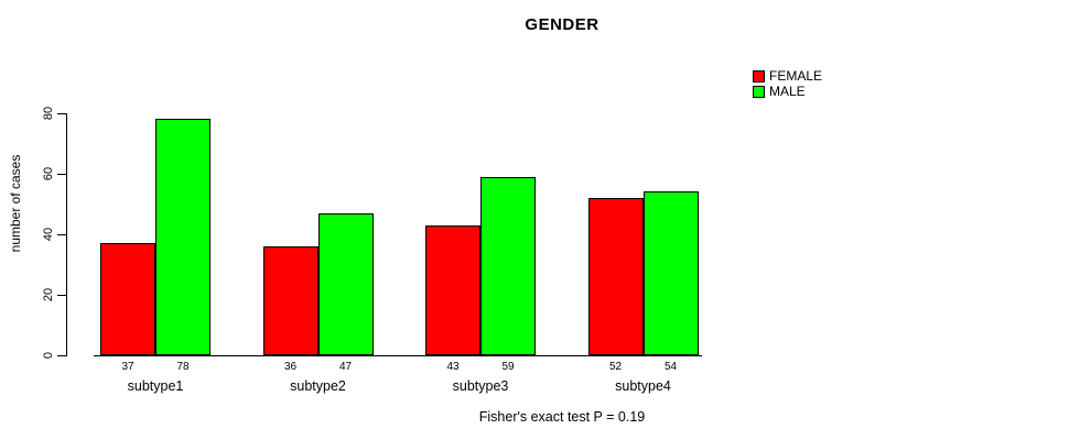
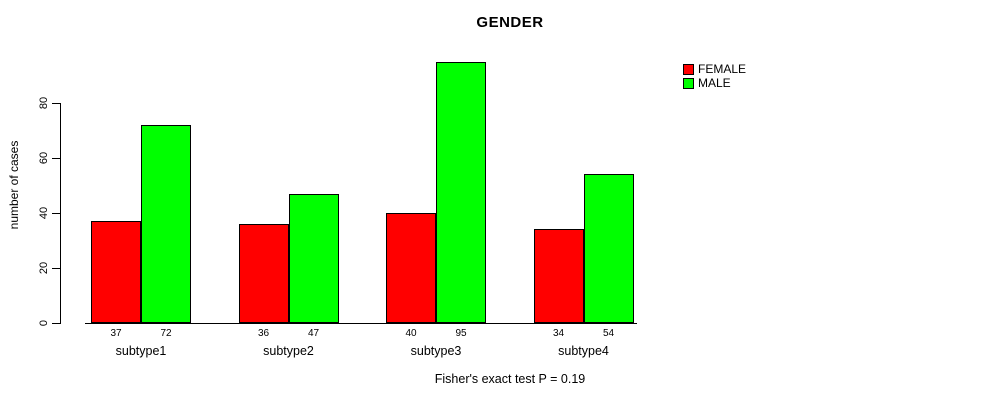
MALE/subtype1: 78 -> 72
FEMALE/subtype3: 43 -> 40
MALE/subtype3: 59 -> 95
FEMALE/subtype4: 52 -> 34
